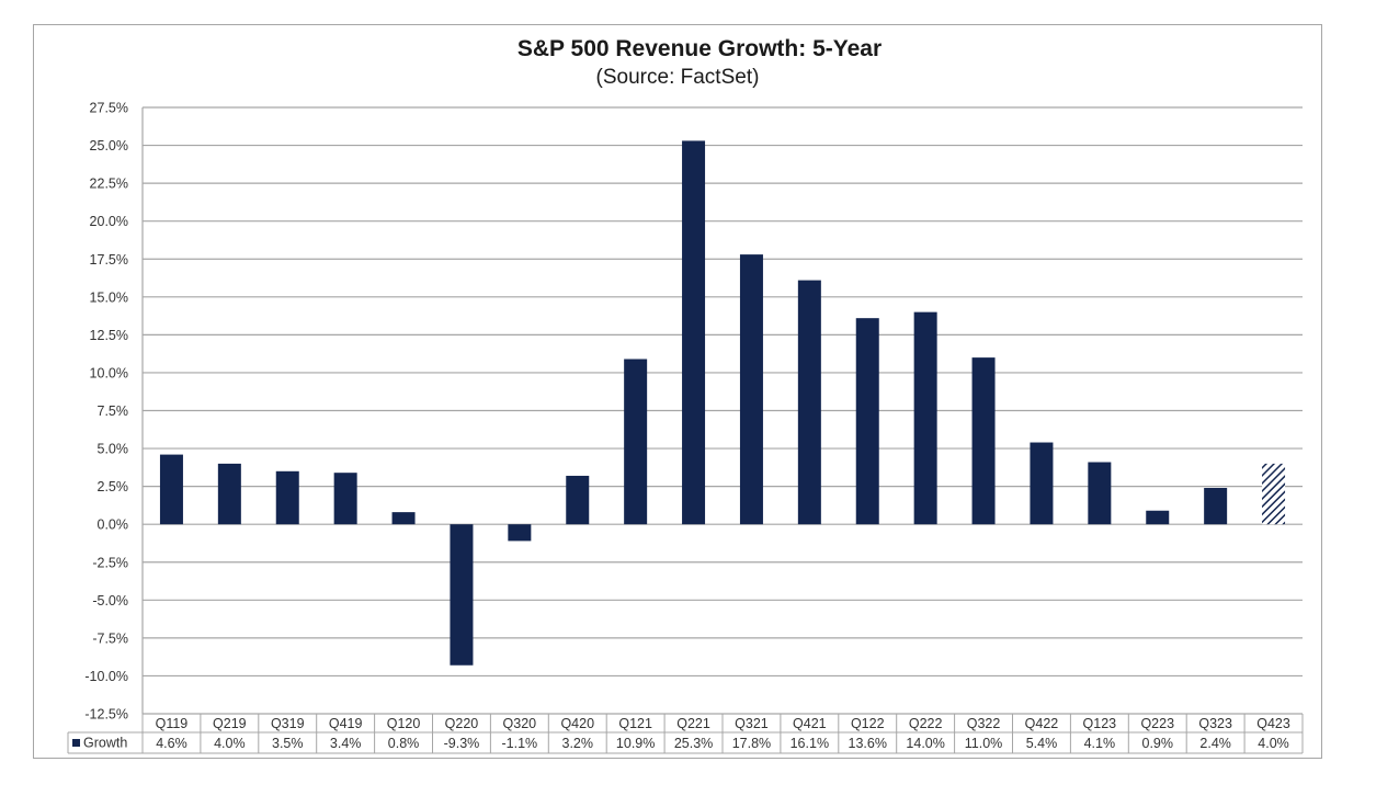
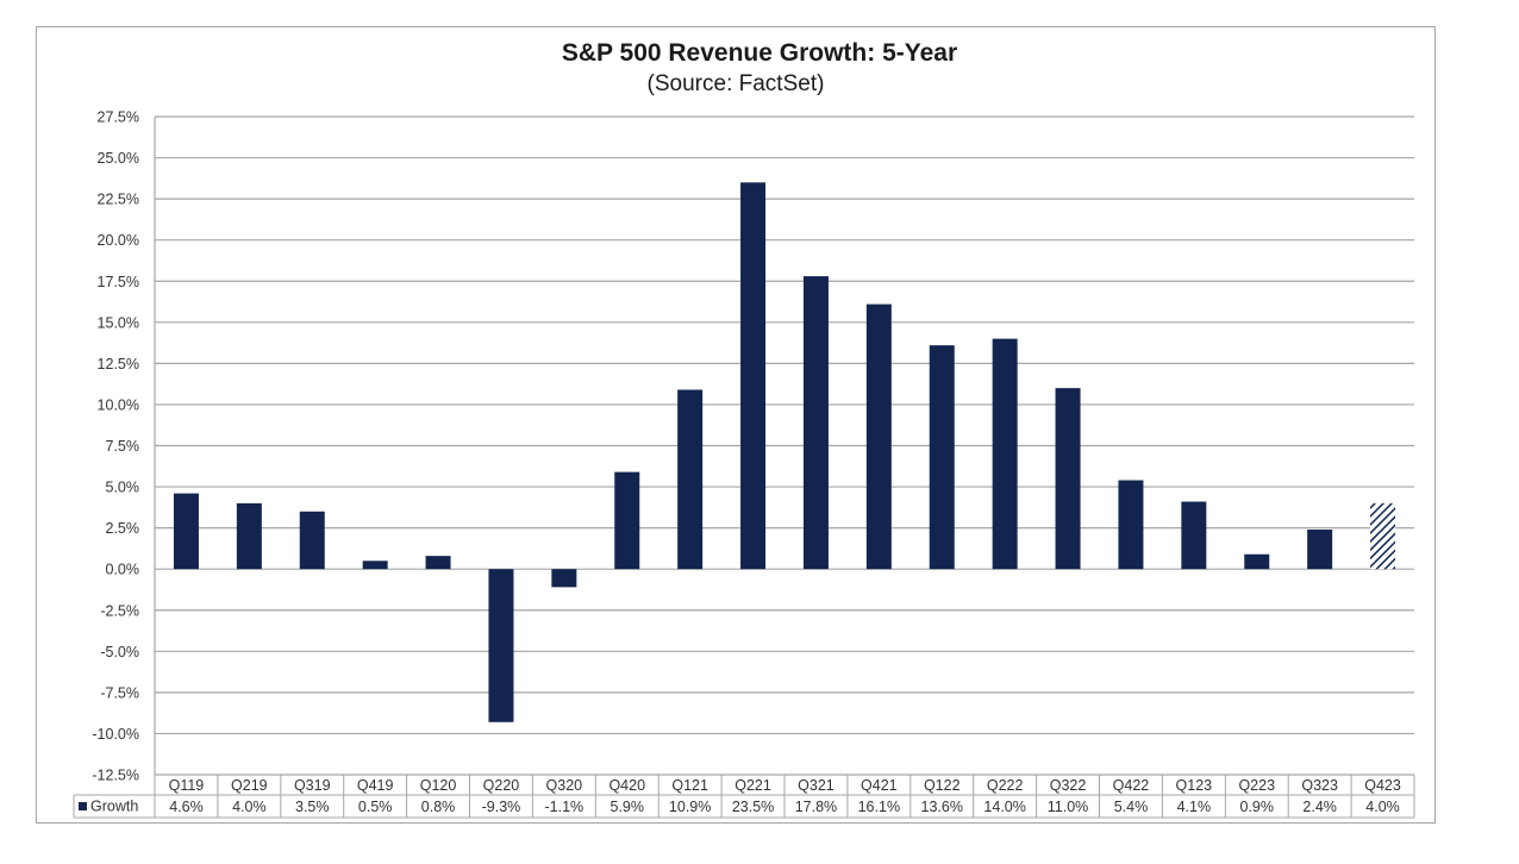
Q419: 3.4% -> 0.5%
Q420: 3.2% -> 5.9%
Q221: 25.3% -> 23.5%
